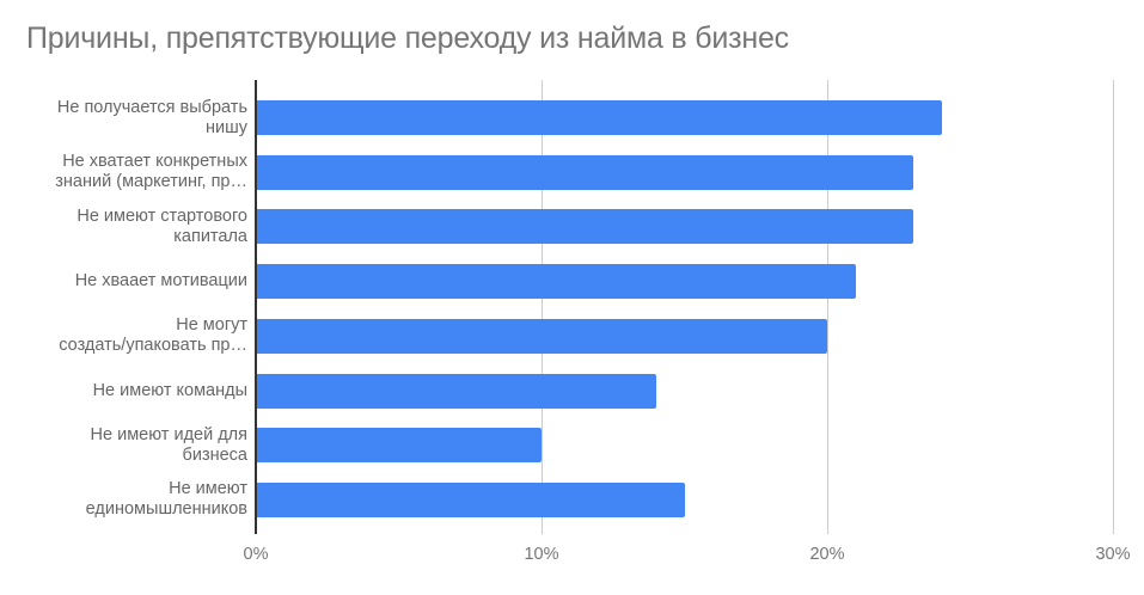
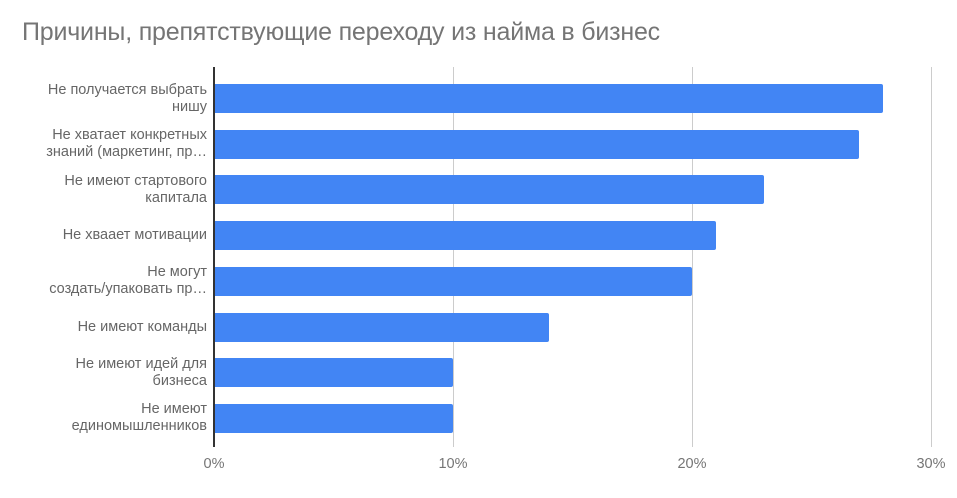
Не получается выбрать нишу: 24% -> 28%
Не хватает конкретных знаний (маркетинг, пр…: 23% -> 27%
Не имеют единомышленников: 15% -> 10%
